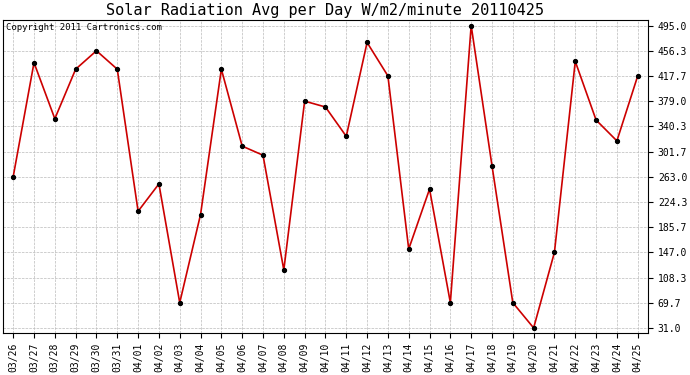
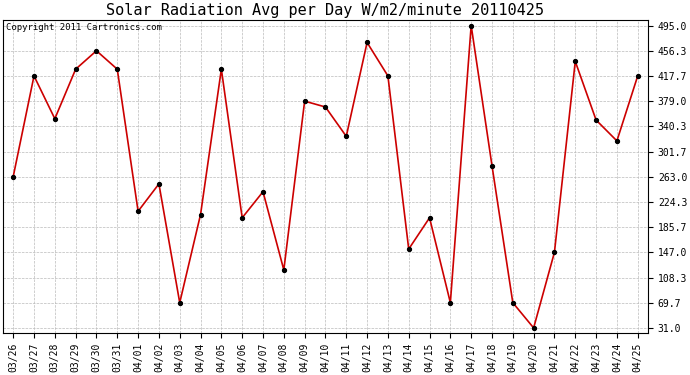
03/27: 438 -> 418
04/06: 310 -> 200
04/07: 296 -> 240
04/15: 244 -> 200
